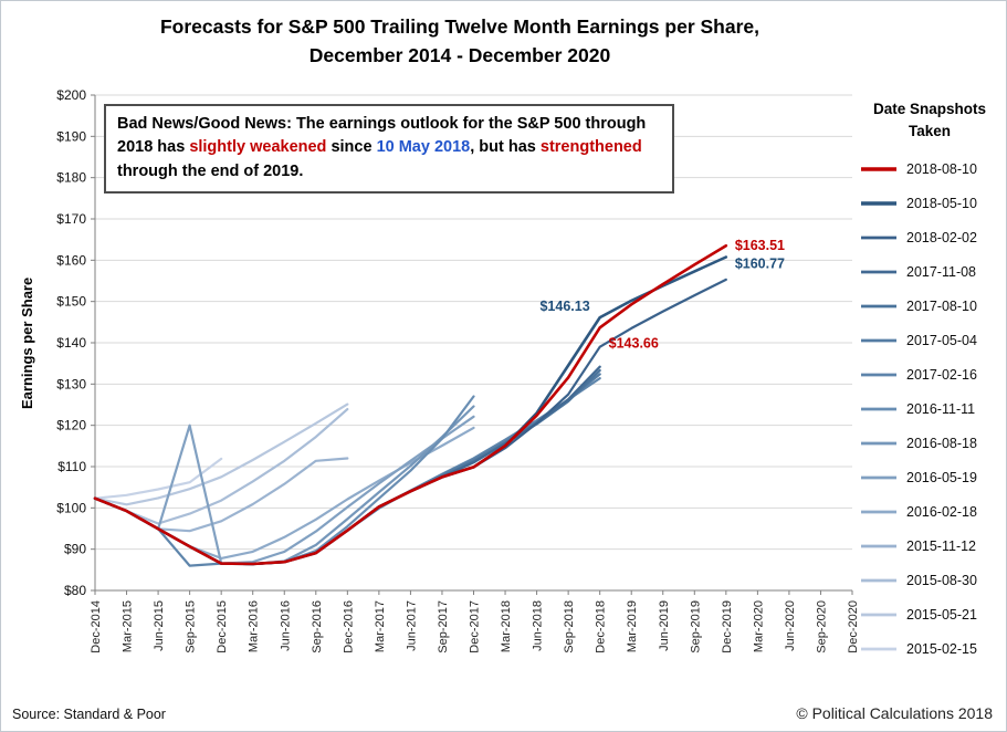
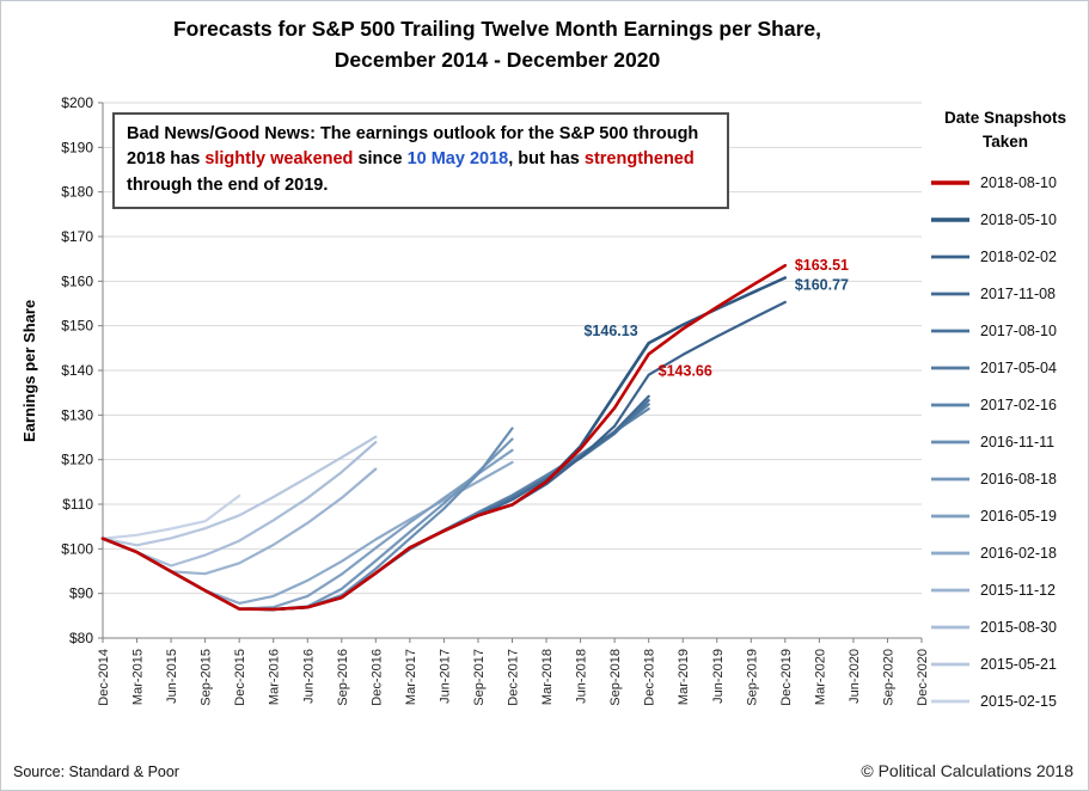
2017-02-16/Sep-2015: $86 -> $91
2016-05-19/Sep-2015: $120 -> $91
2015-11-12/Dec-2016: $112 -> $118
